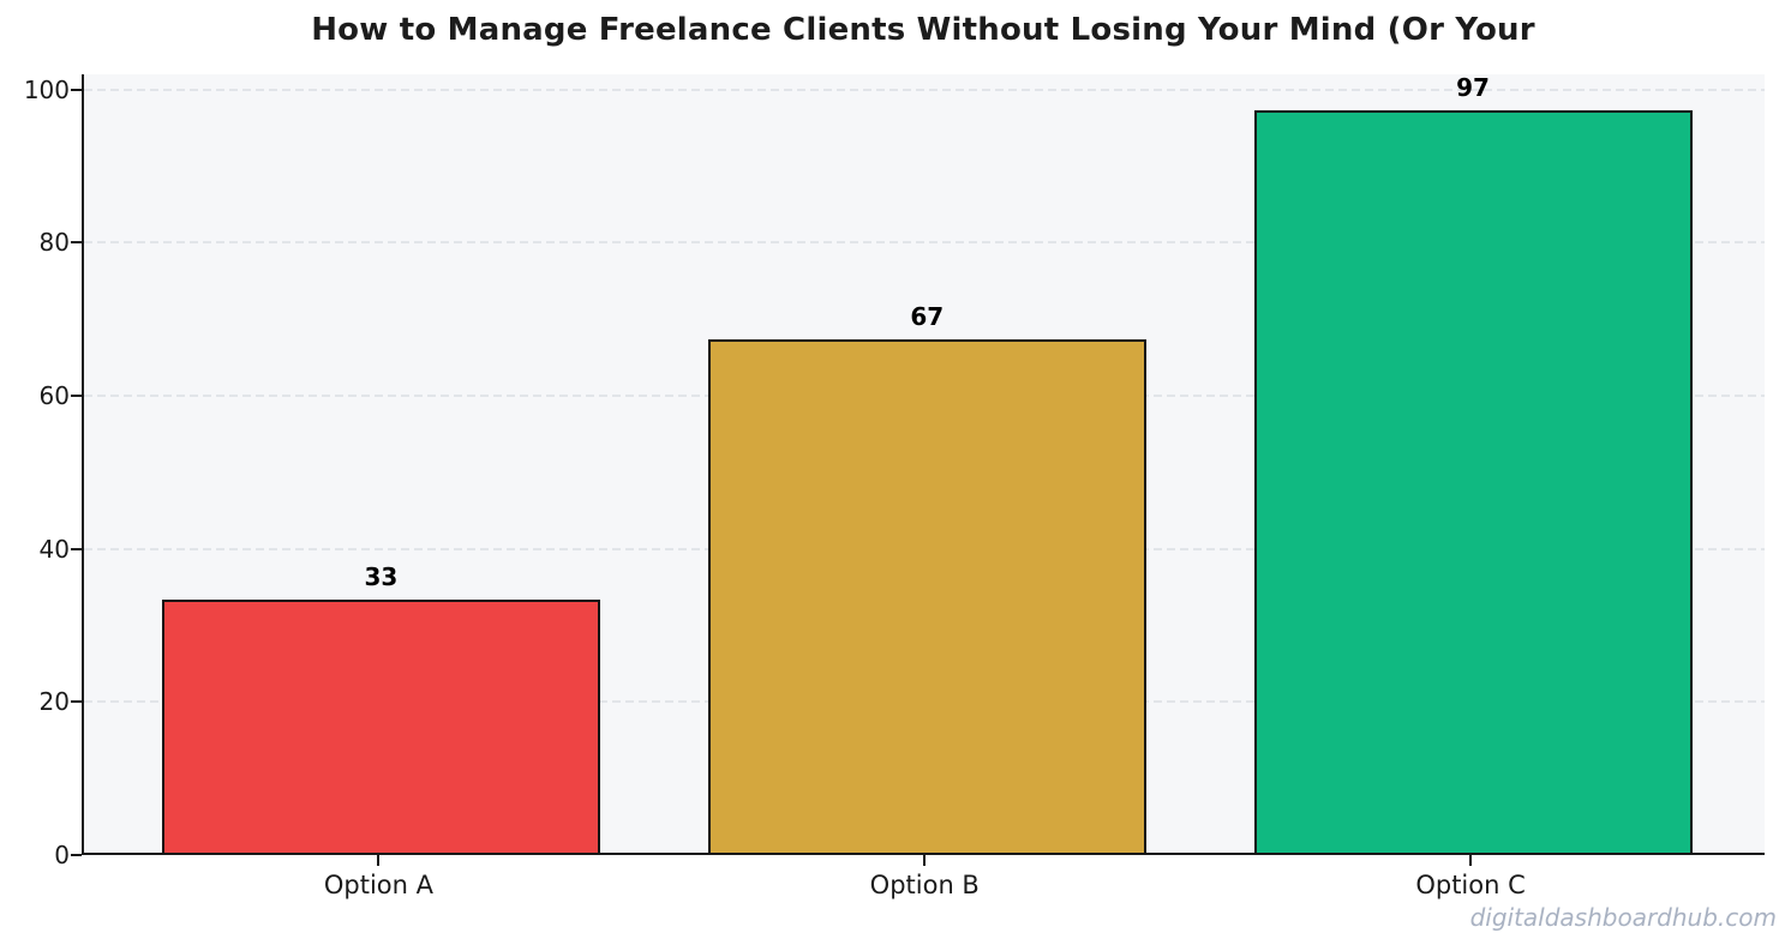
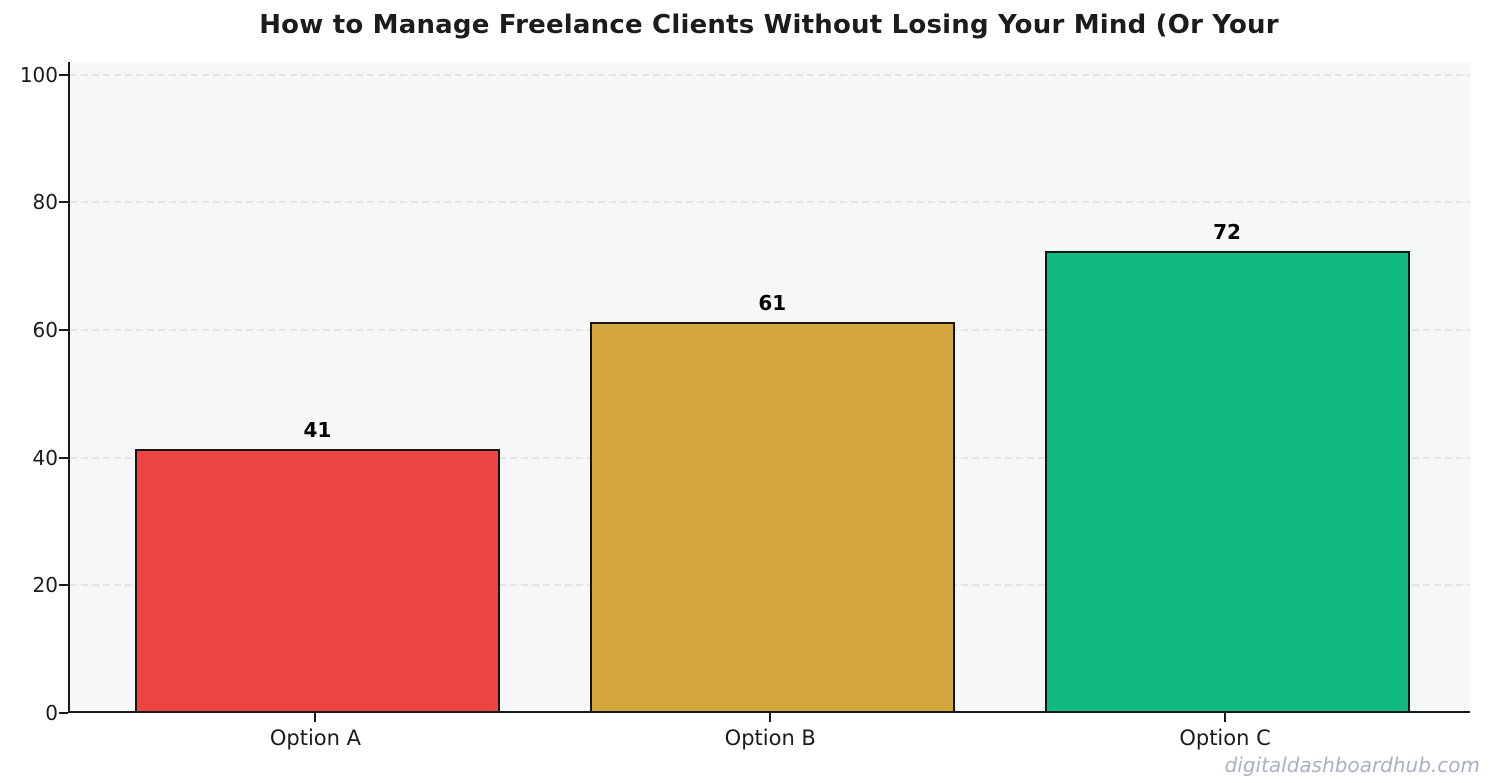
Option A: 33 -> 41
Option B: 67 -> 61
Option C: 97 -> 72
